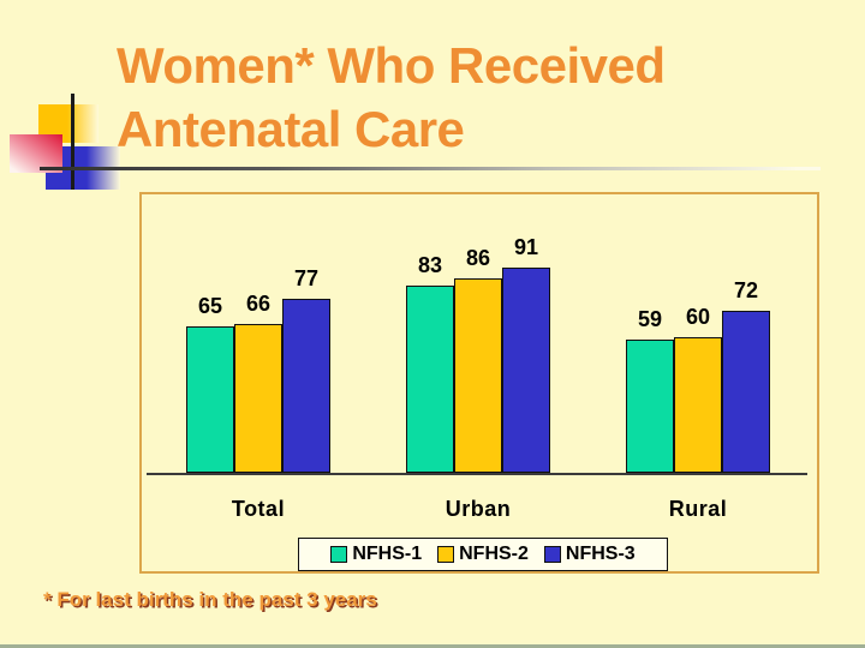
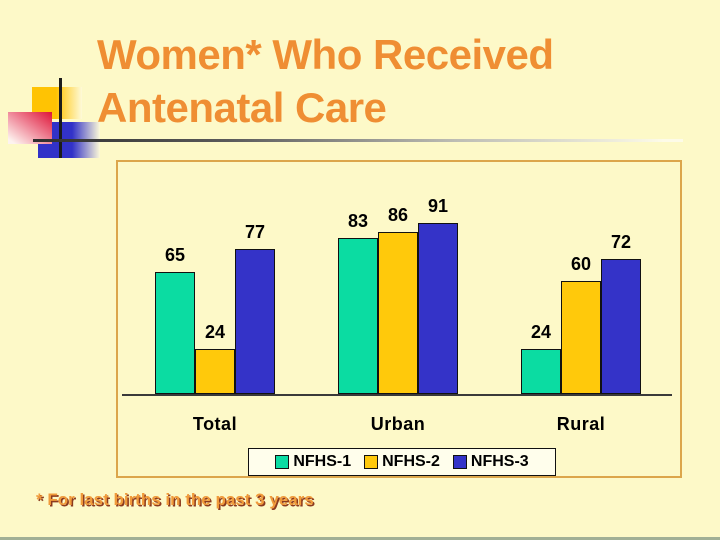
NFHS-2/Total: 66 -> 24
NFHS-1/Rural: 59 -> 24
